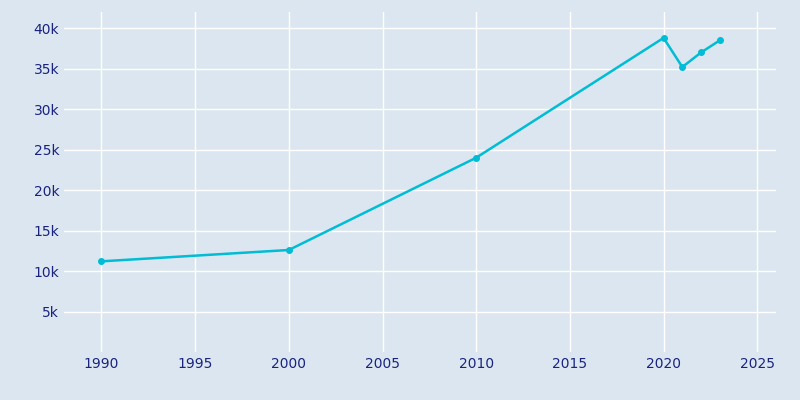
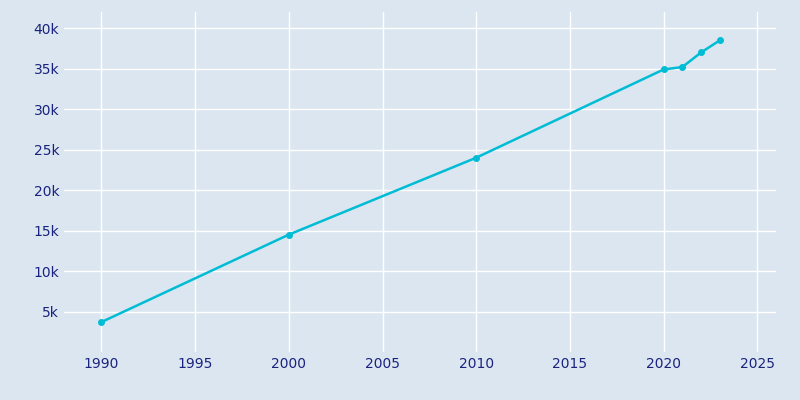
1990: 11.2k -> 3.7k
2000: 12.6k -> 14.5k
2020: 38.8k -> 34.9k
